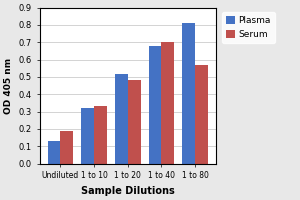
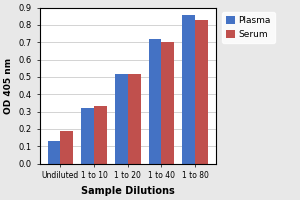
Serum/1 to 20: 0.48 -> 0.52
Plasma/1 to 40: 0.68 -> 0.72
Plasma/1 to 80: 0.81 -> 0.85
Serum/1 to 80: 0.57 -> 0.83
